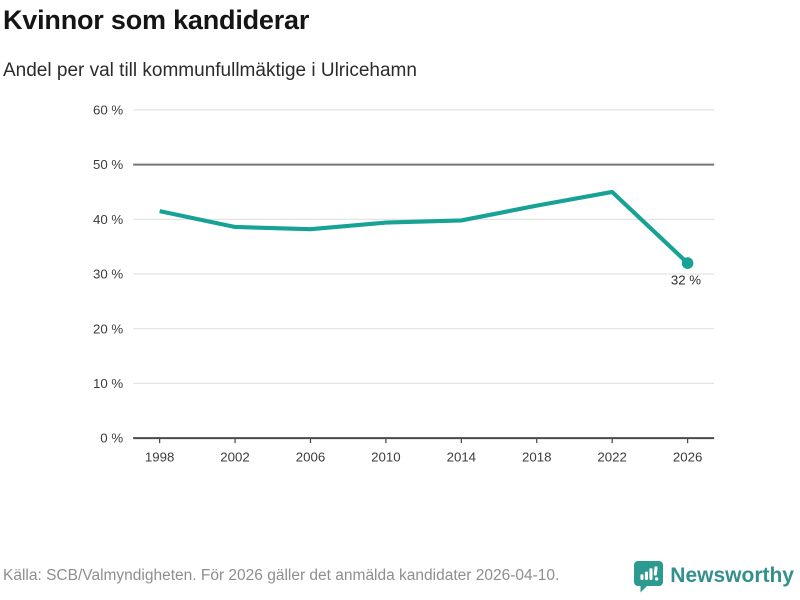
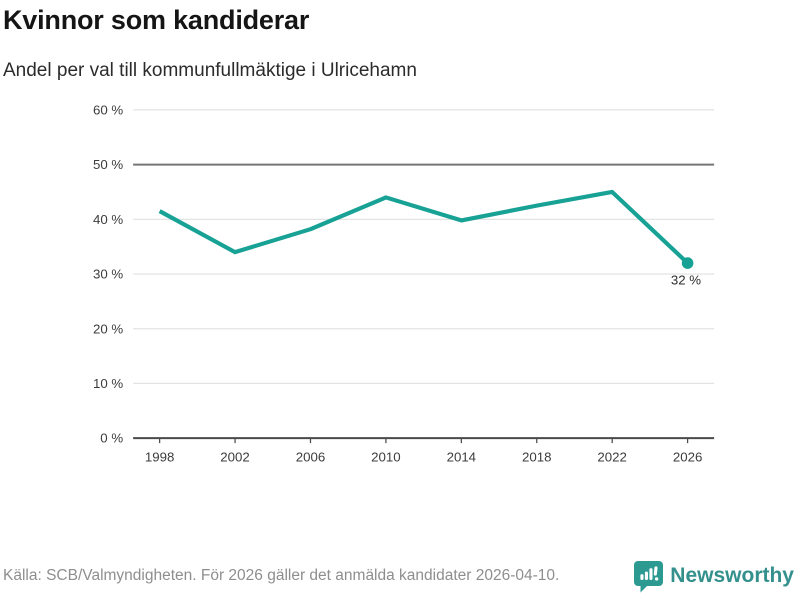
2002: 39% -> 34%
2010: 39% -> 44%
